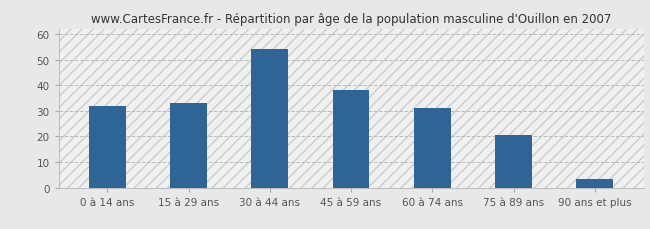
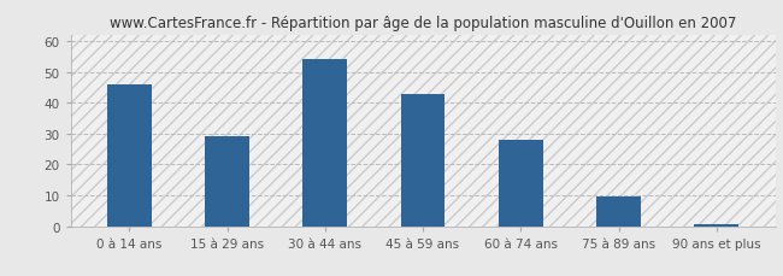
0 à 14 ans: 32.0 -> 46.0
15 à 29 ans: 33.0 -> 29.0
45 à 59 ans: 38.0 -> 43.0
60 à 74 ans: 31.0 -> 28.0
75 à 89 ans: 20.5 -> 9.5
90 ans et plus: 3.5 -> 0.5
